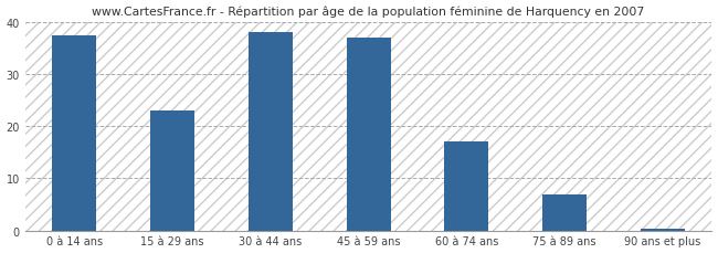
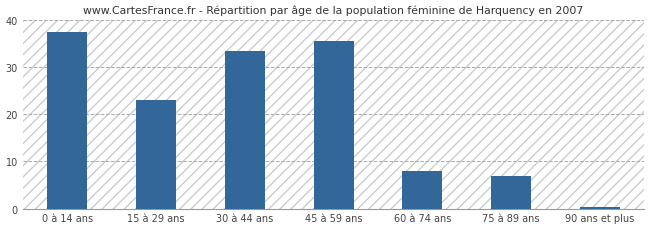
30 à 44 ans: 38.0 -> 33.5
45 à 59 ans: 37.0 -> 35.5
60 à 74 ans: 17.0 -> 8.0
